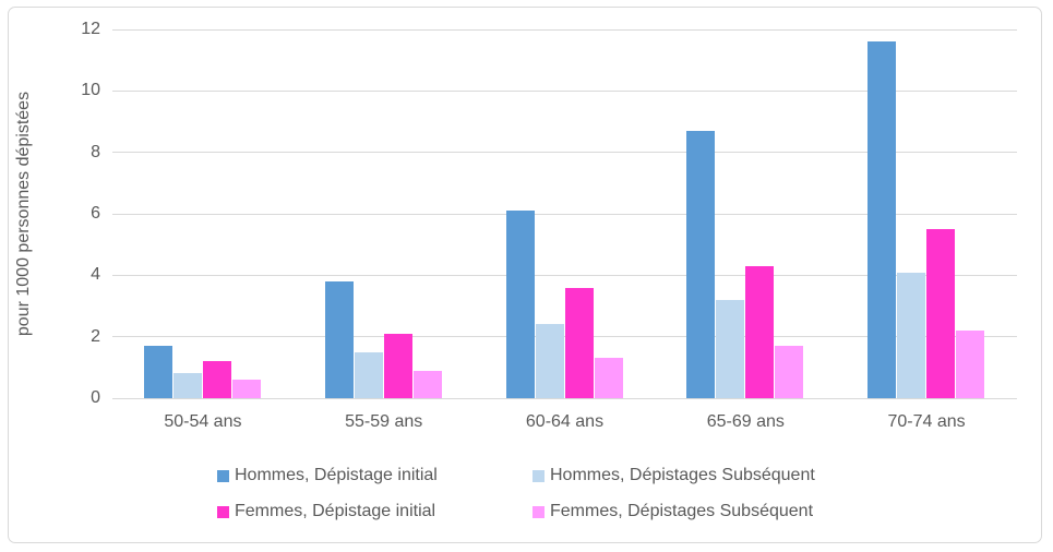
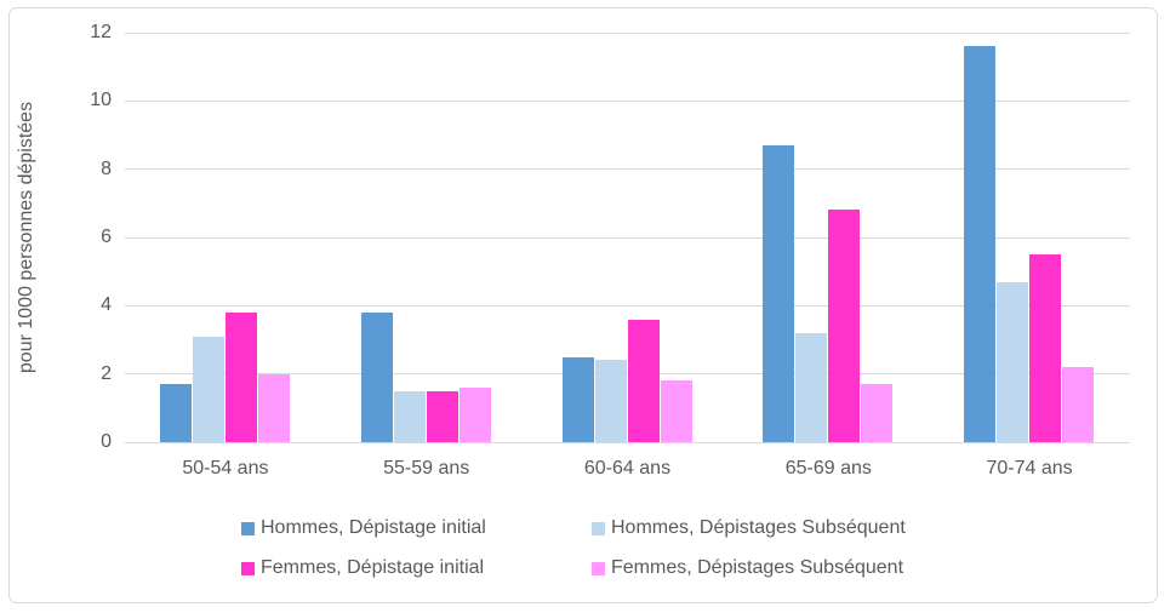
Hommes, Dépistages Subséquent/50-54 ans: 0.8 -> 3.1
Femmes, Dépistage initial/50-54 ans: 1.2 -> 3.8
Femmes, Dépistages Subséquent/50-54 ans: 0.6 -> 2.0
Femmes, Dépistage initial/55-59 ans: 2.1 -> 1.5
Femmes, Dépistages Subséquent/55-59 ans: 0.9 -> 1.6
Hommes, Dépistage initial/60-64 ans: 6.1 -> 2.5
Femmes, Dépistages Subséquent/60-64 ans: 1.3 -> 1.8
Femmes, Dépistage initial/65-69 ans: 4.3 -> 6.8
Hommes, Dépistages Subséquent/70-74 ans: 4.1 -> 4.7
